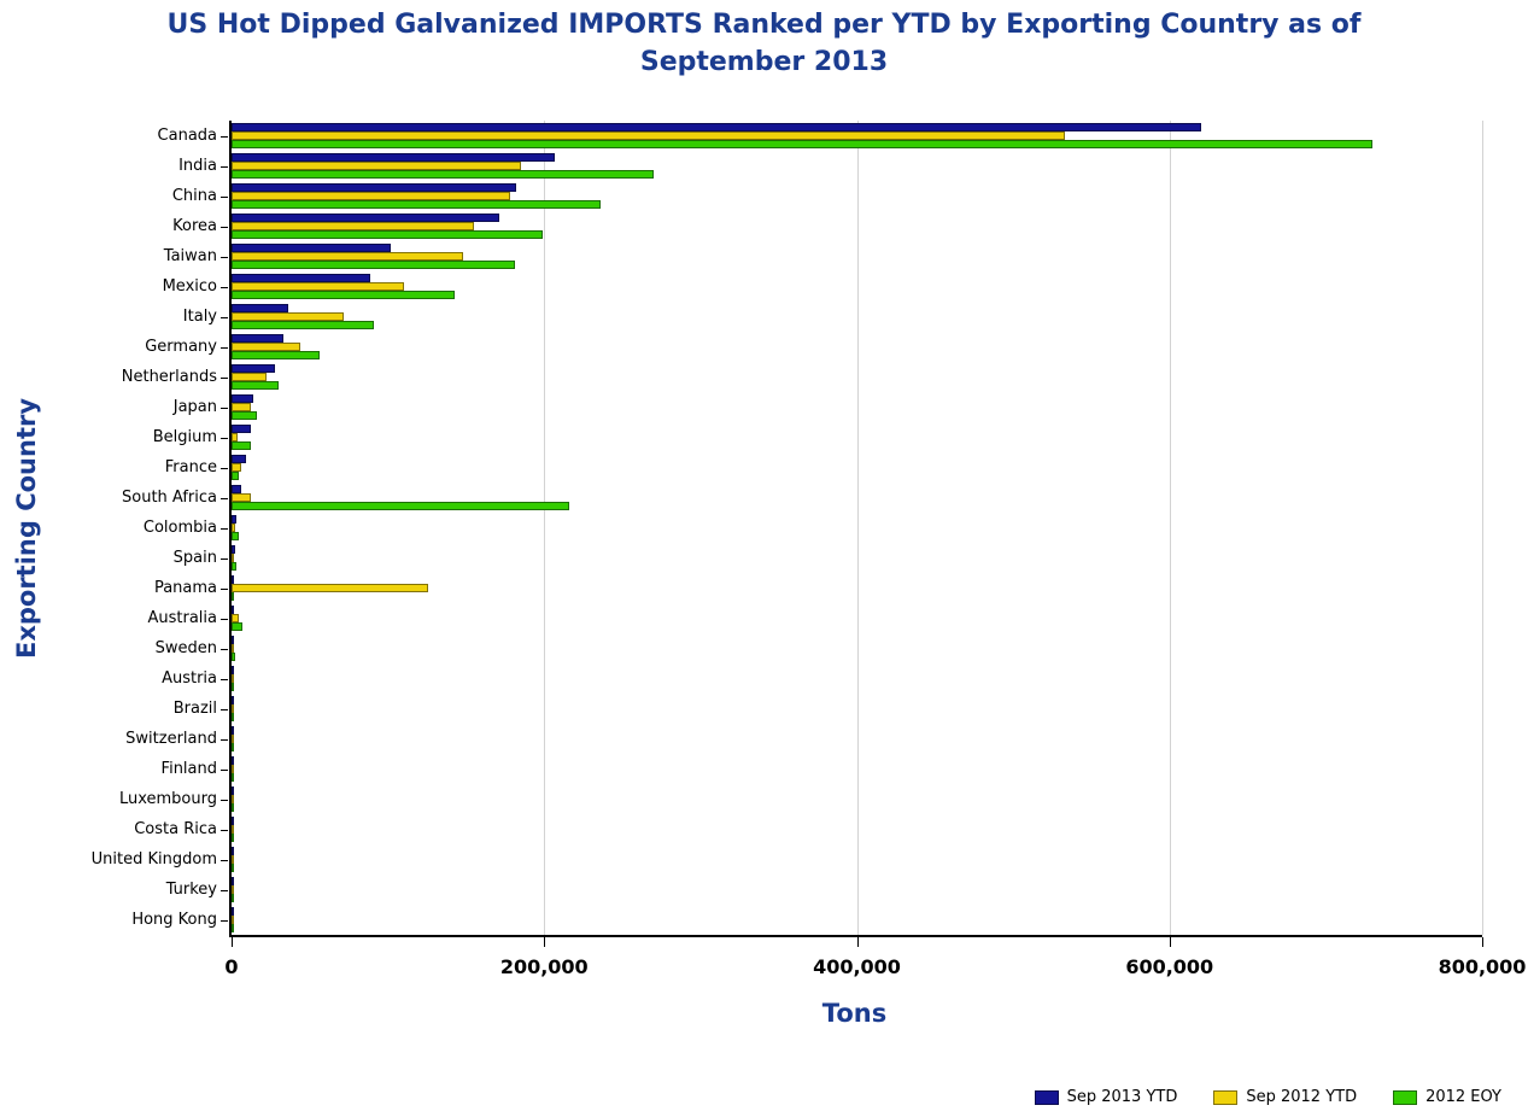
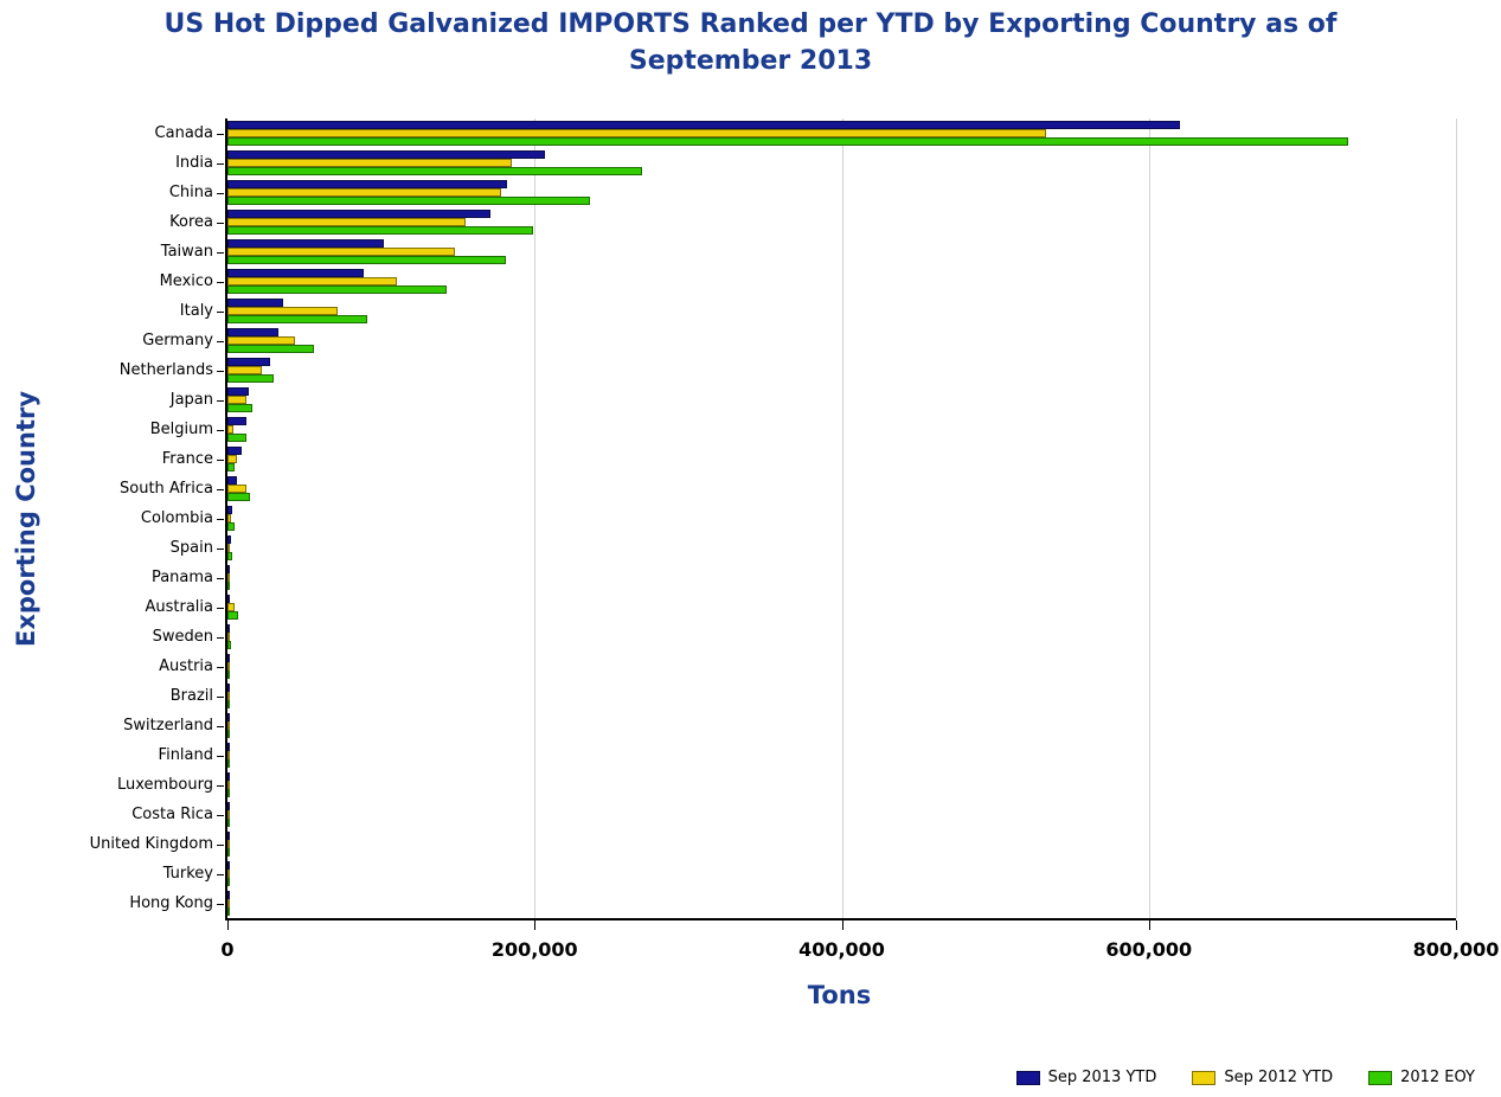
2012 EOY/South Africa: 216000 -> 15000
Sep 2012 YTD/Panama: 126000 -> 1000
